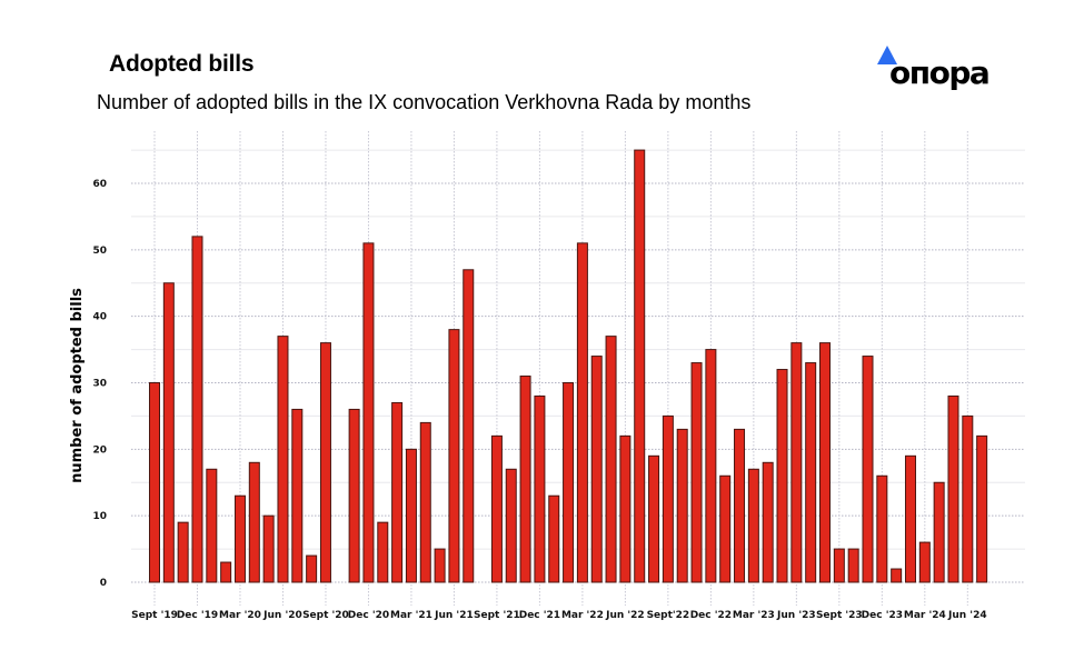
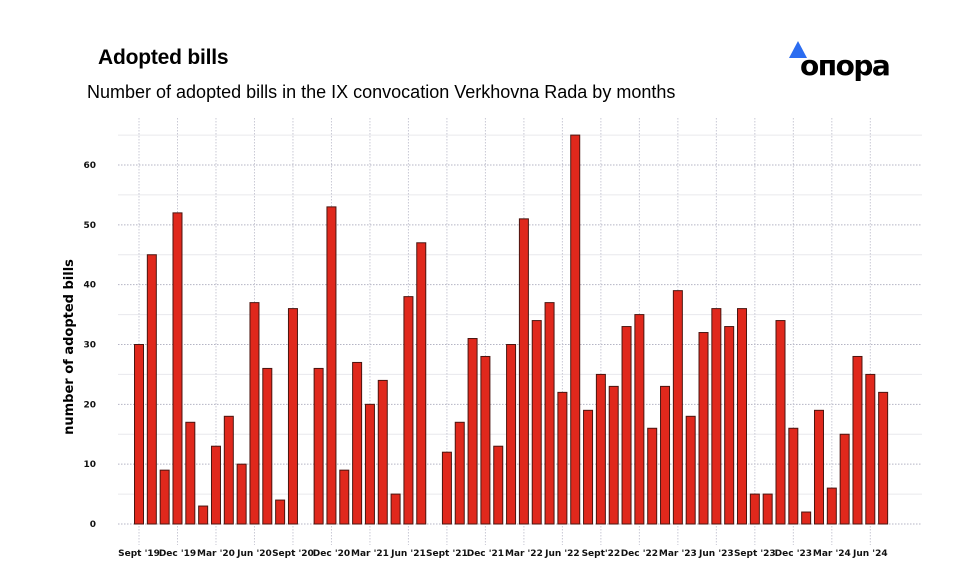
Dec '20: 51 -> 53
Sept '21: 22 -> 12
Mar '23: 17 -> 39
